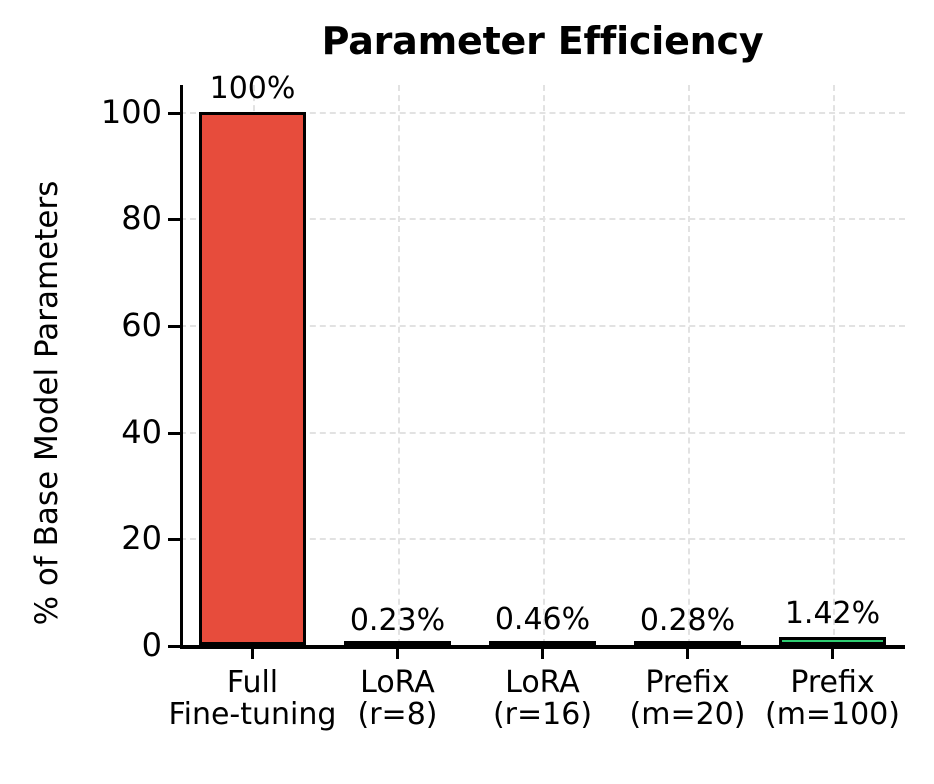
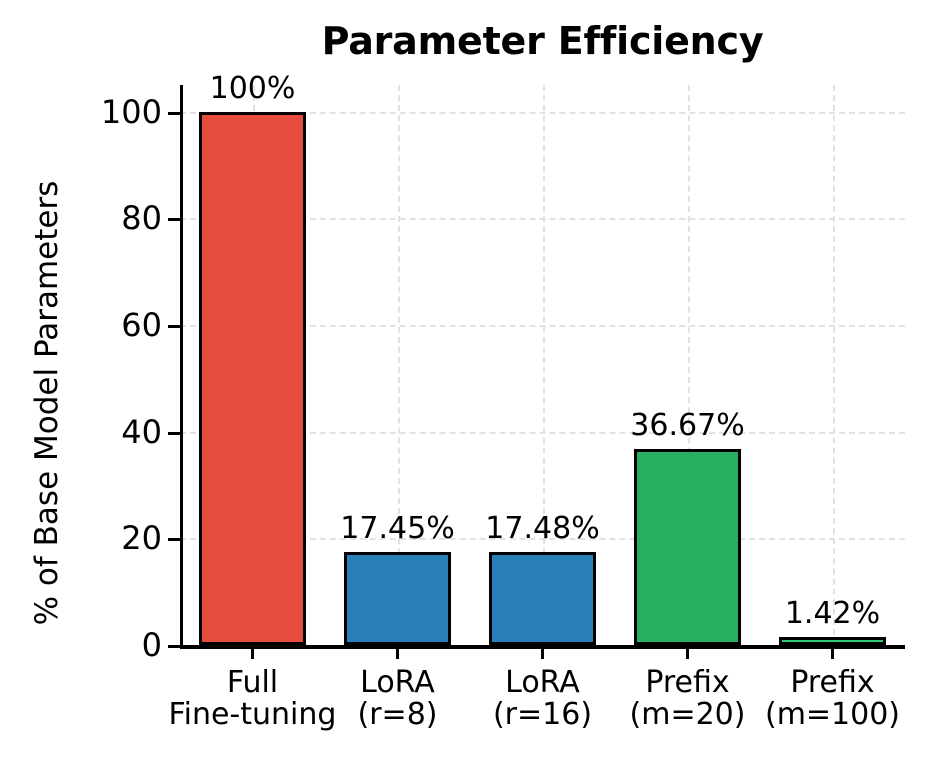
LoRA (r=8): 0.23% -> 17.45%
LoRA (r=16): 0.46% -> 17.48%
Prefix (m=20): 0.28% -> 36.67%
